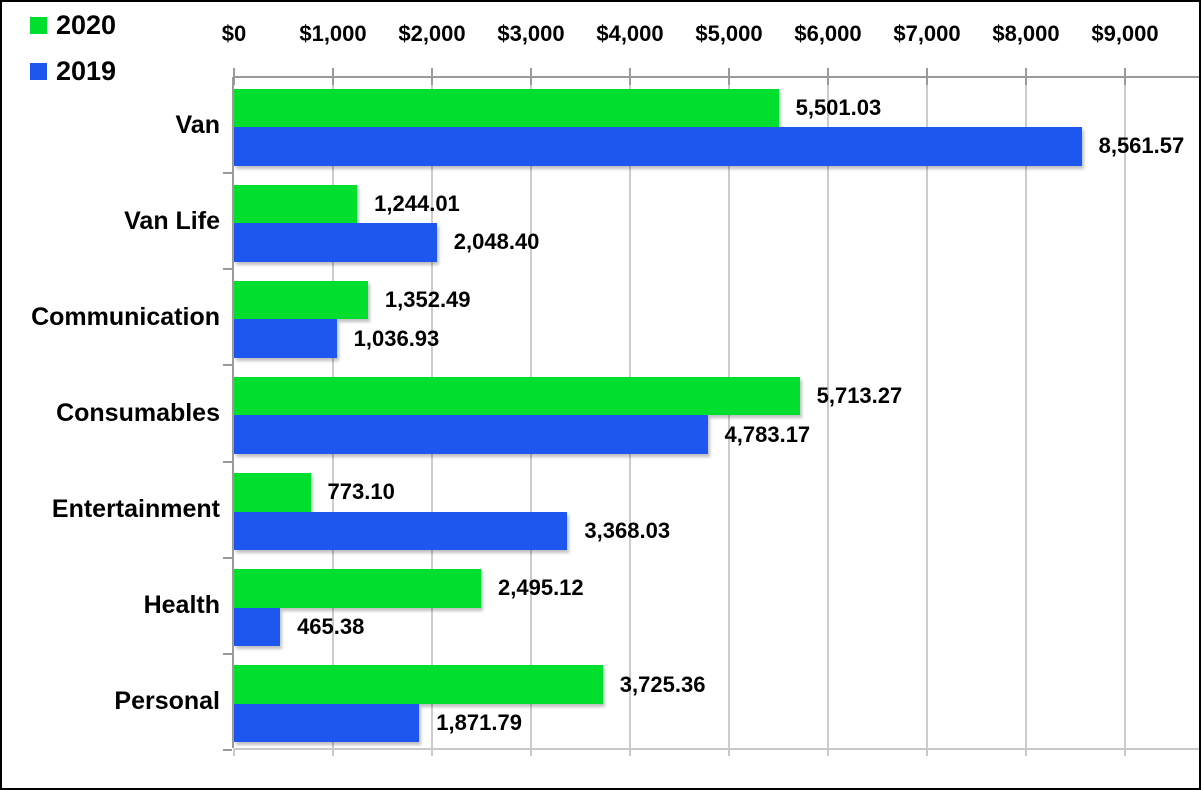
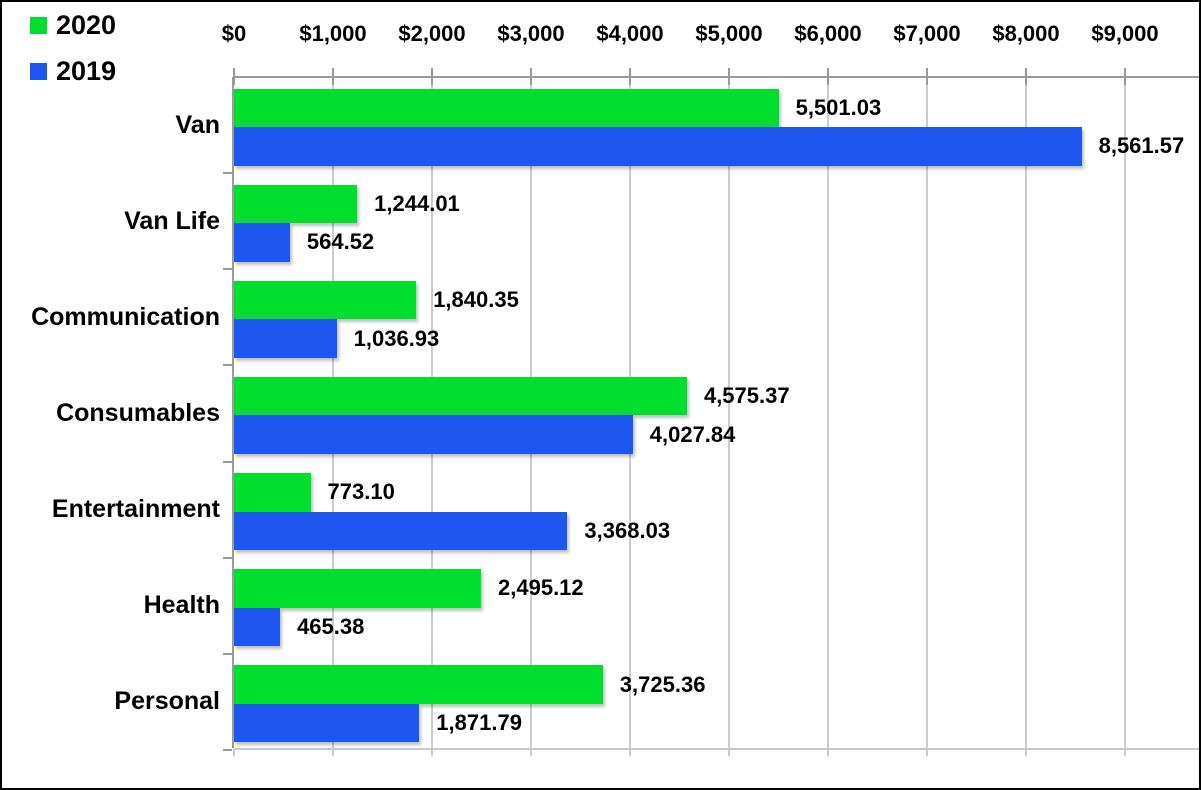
2019/Van Life: 2,048.40 -> 564.52
2020/Communication: 1,352.49 -> 1,840.35
2020/Consumables: 5,713.27 -> 4,575.37
2019/Consumables: 4,783.17 -> 4,027.84
